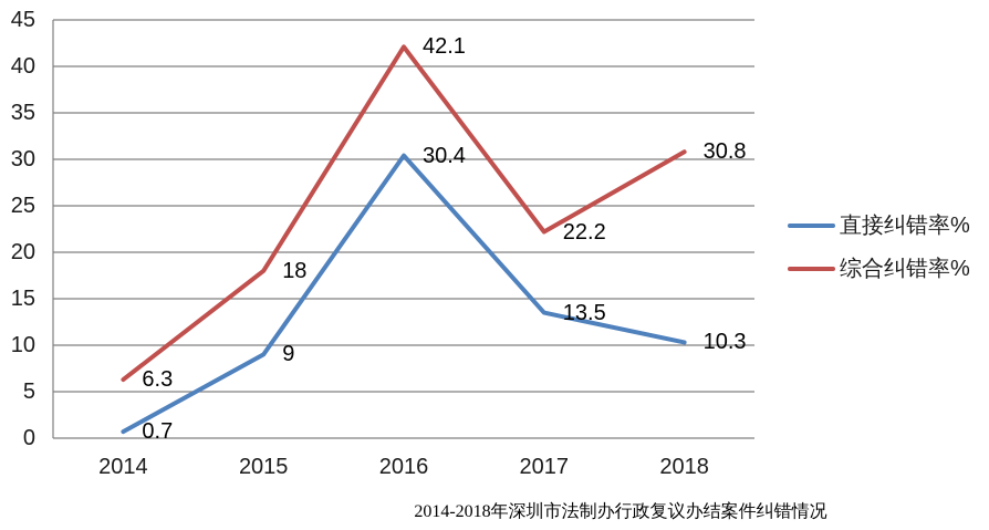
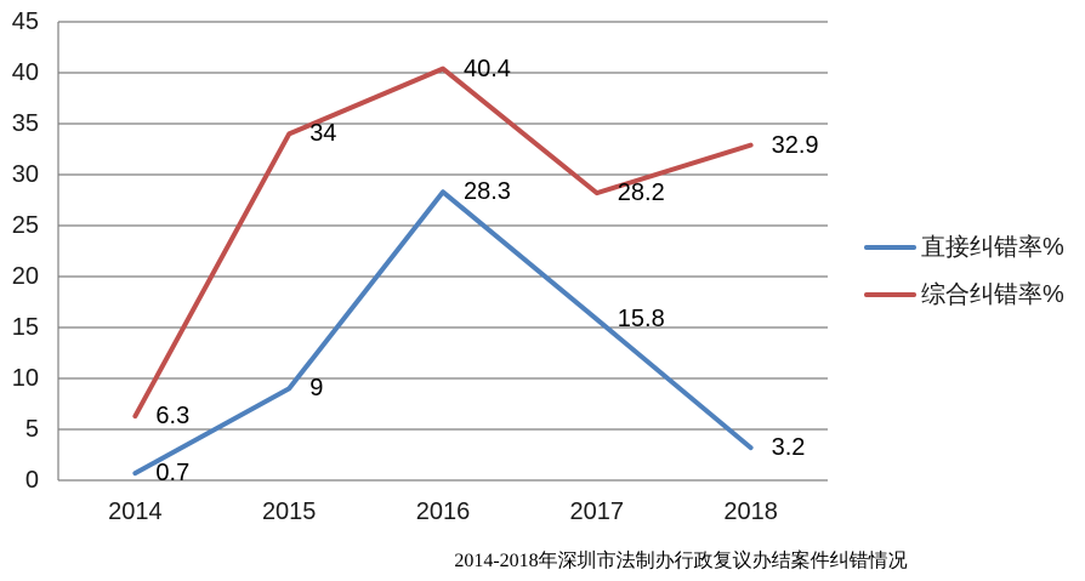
综合纠错率%/2015: 18 -> 34
直接纠错率%/2016: 30.4 -> 28.3
综合纠错率%/2016: 42.1 -> 40.4
直接纠错率%/2017: 13.5 -> 15.8
综合纠错率%/2017: 22.2 -> 28.2
直接纠错率%/2018: 10.3 -> 3.2
综合纠错率%/2018: 30.8 -> 32.9
